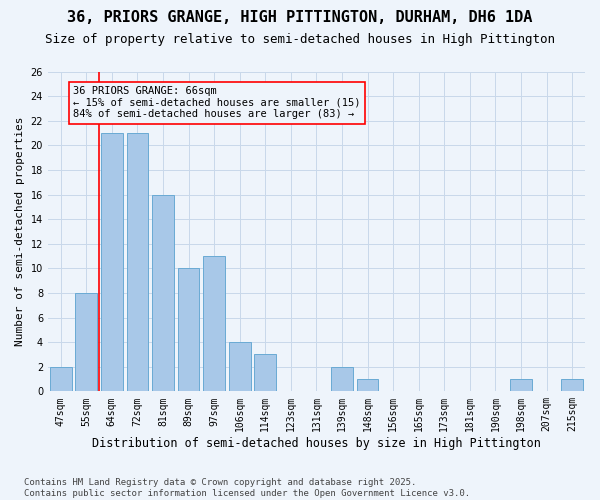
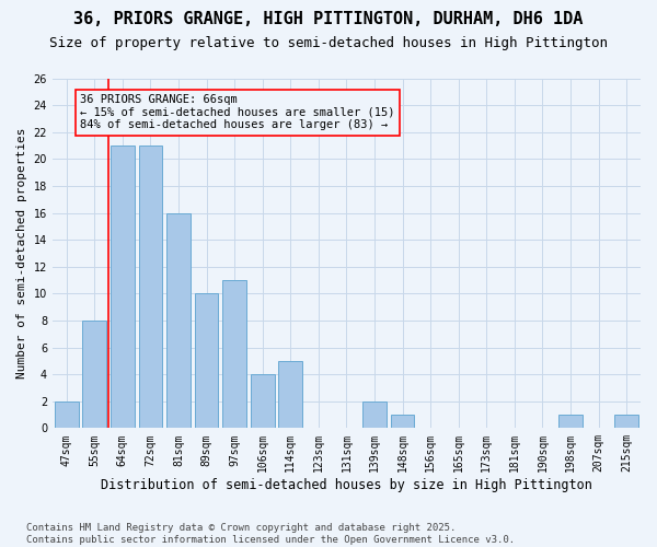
114sqm: 3 -> 5
